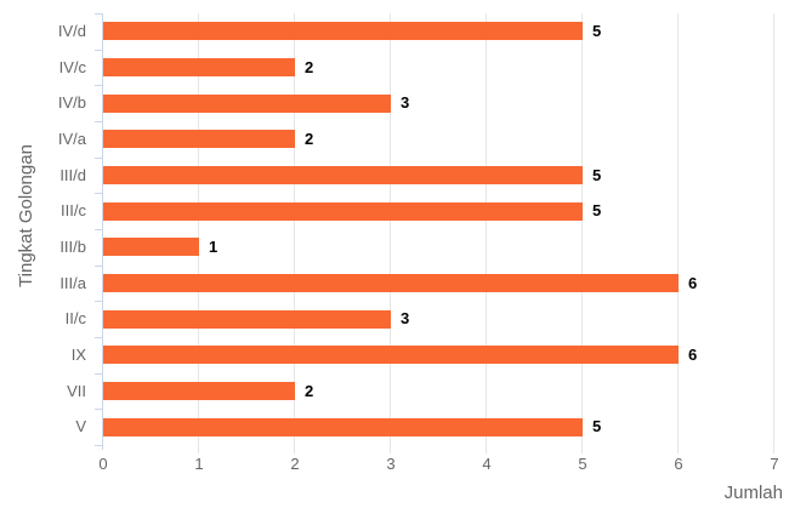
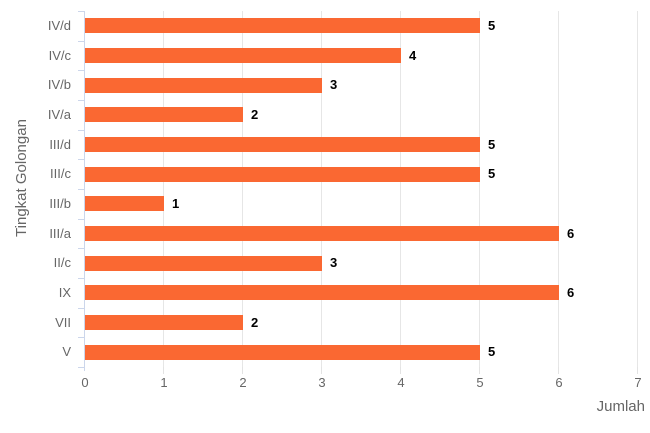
IV/c: 2 -> 4
